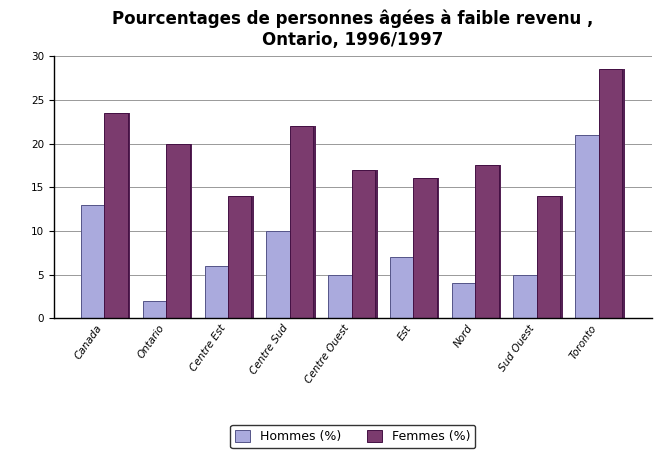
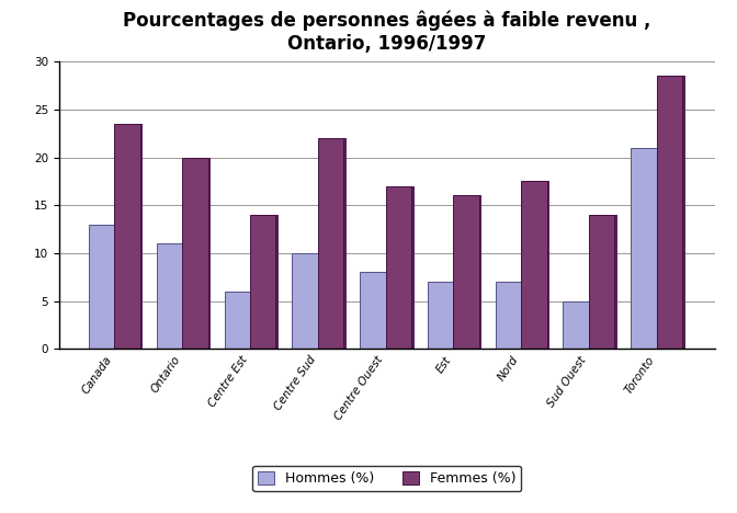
Hommes (%)/Ontario: 2 -> 11
Hommes (%)/Centre Ouest: 5 -> 8
Hommes (%)/Nord: 4 -> 7
